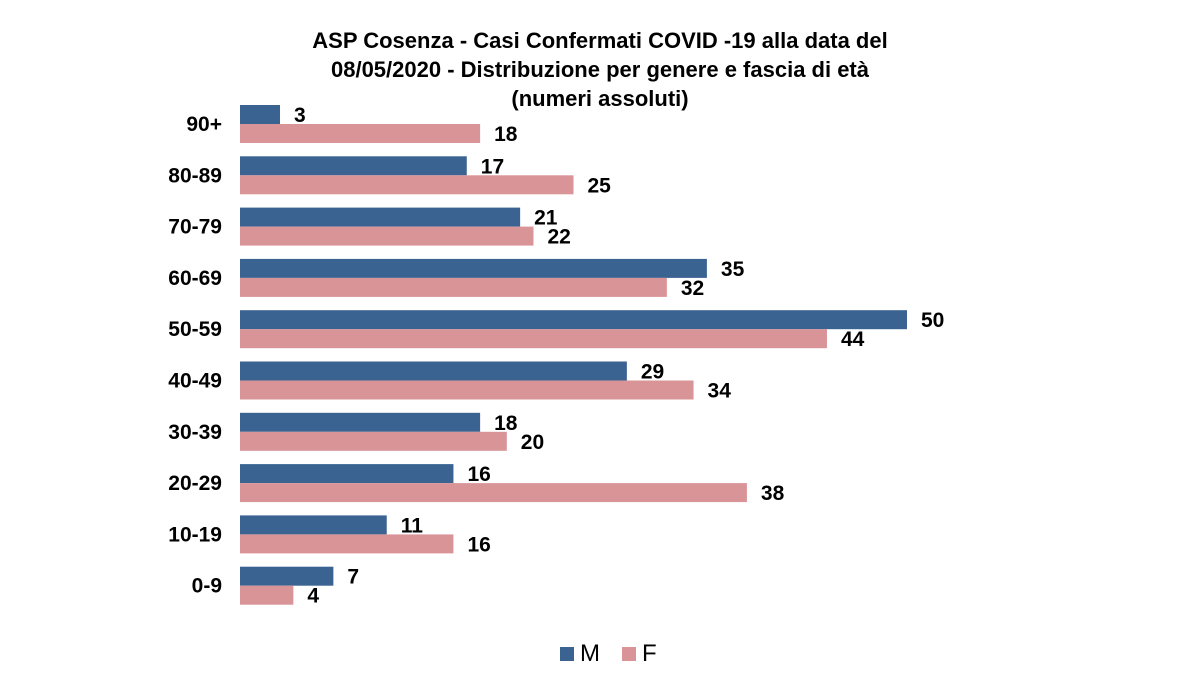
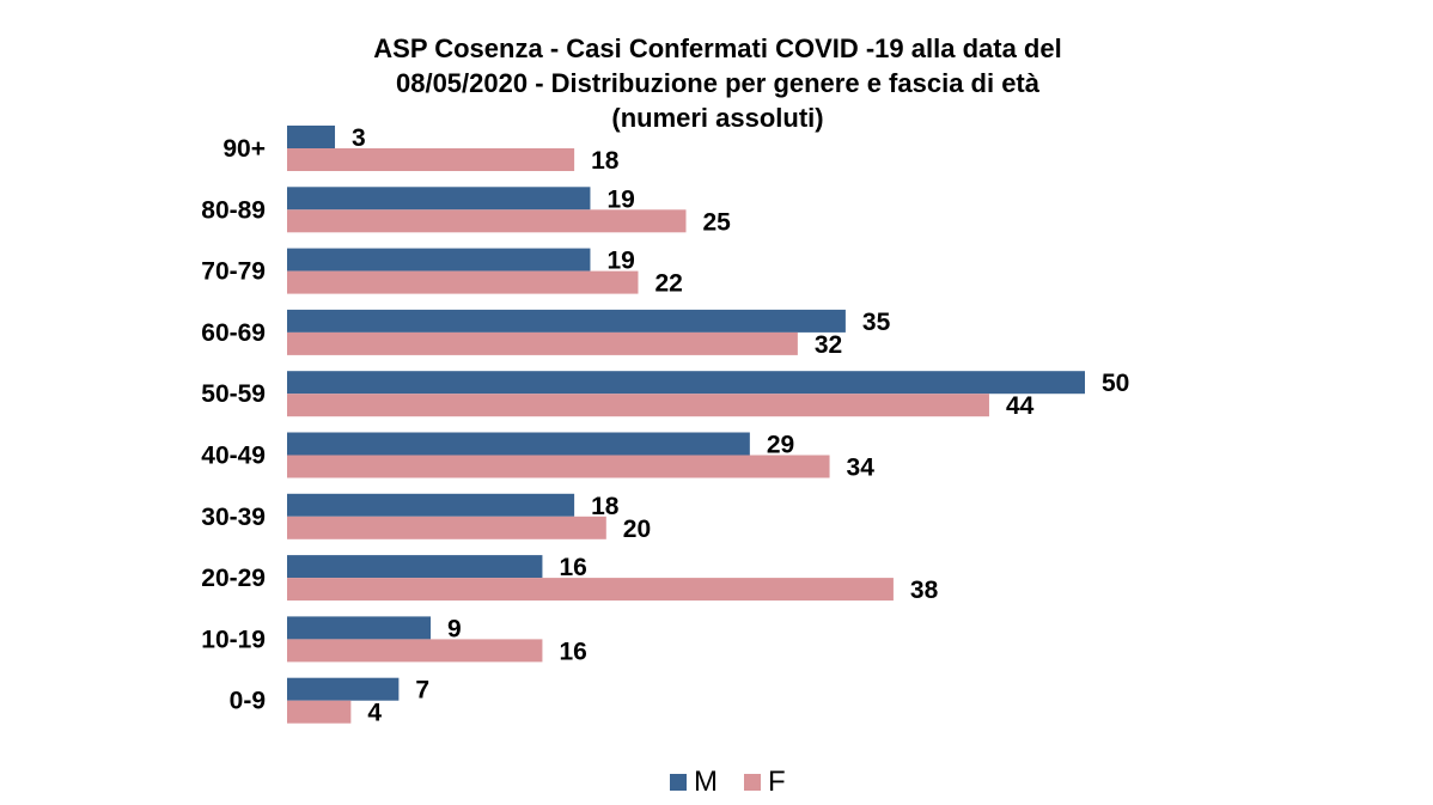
M/80-89: 17 -> 19
M/70-79: 21 -> 19
M/10-19: 11 -> 9
